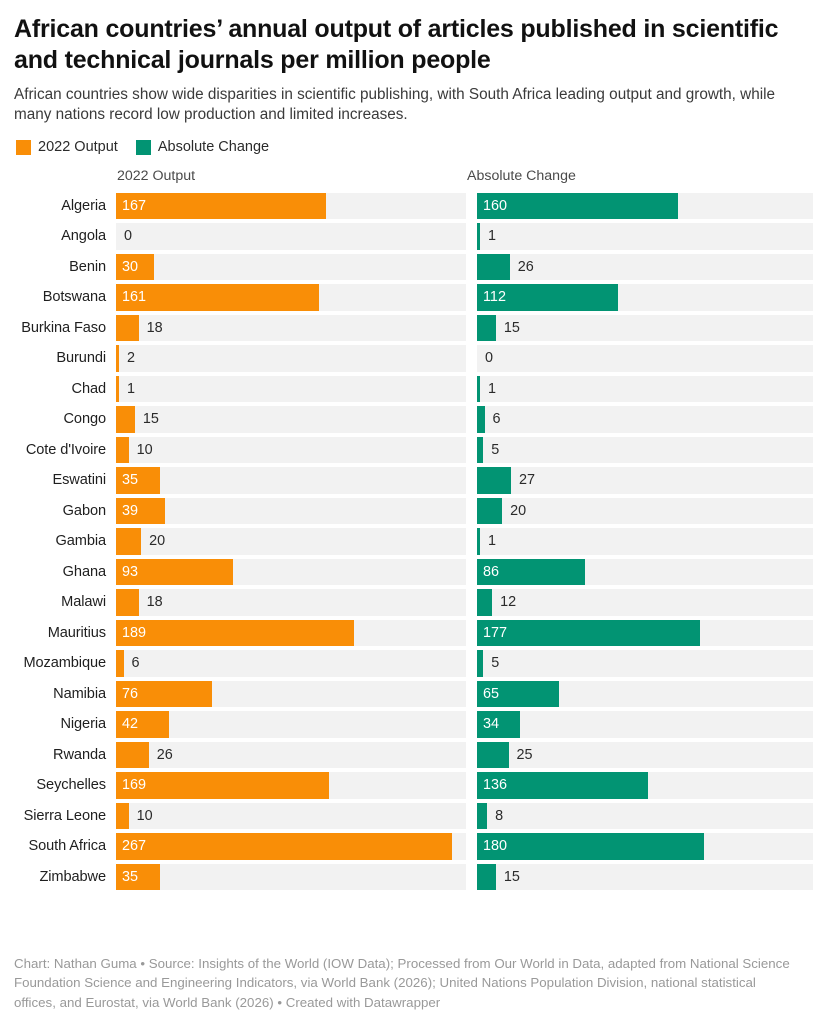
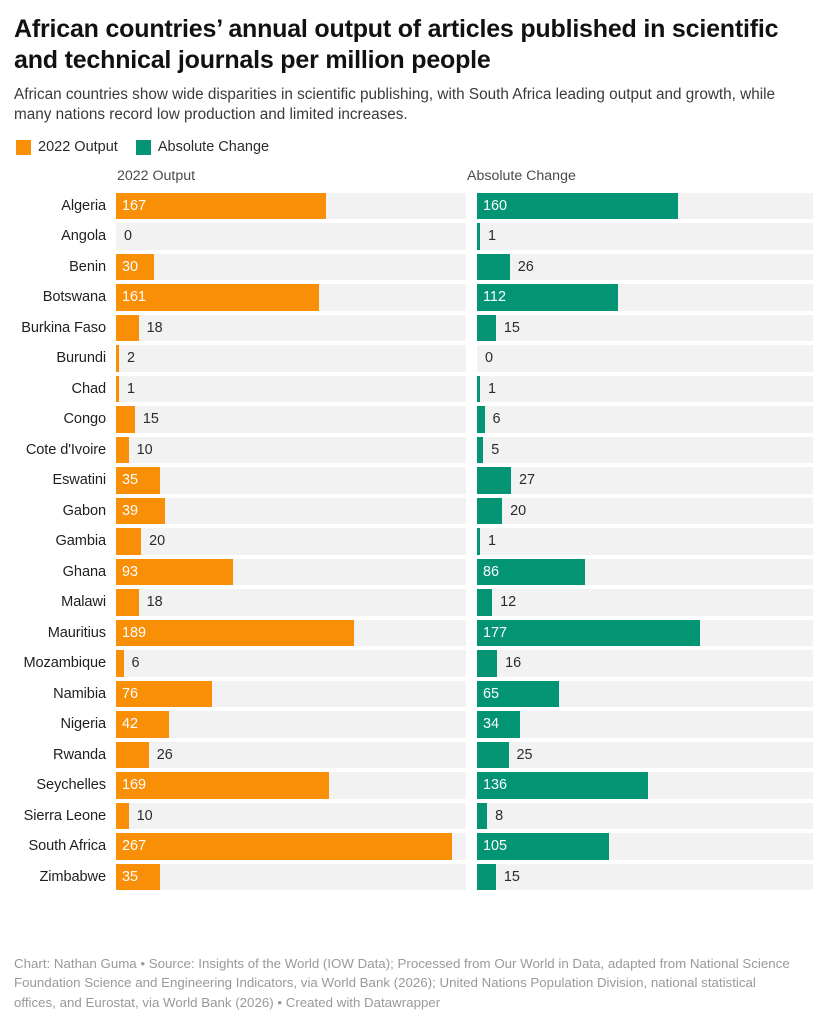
Absolute Change/Mozambique: 5 -> 16
Absolute Change/South Africa: 180 -> 105
